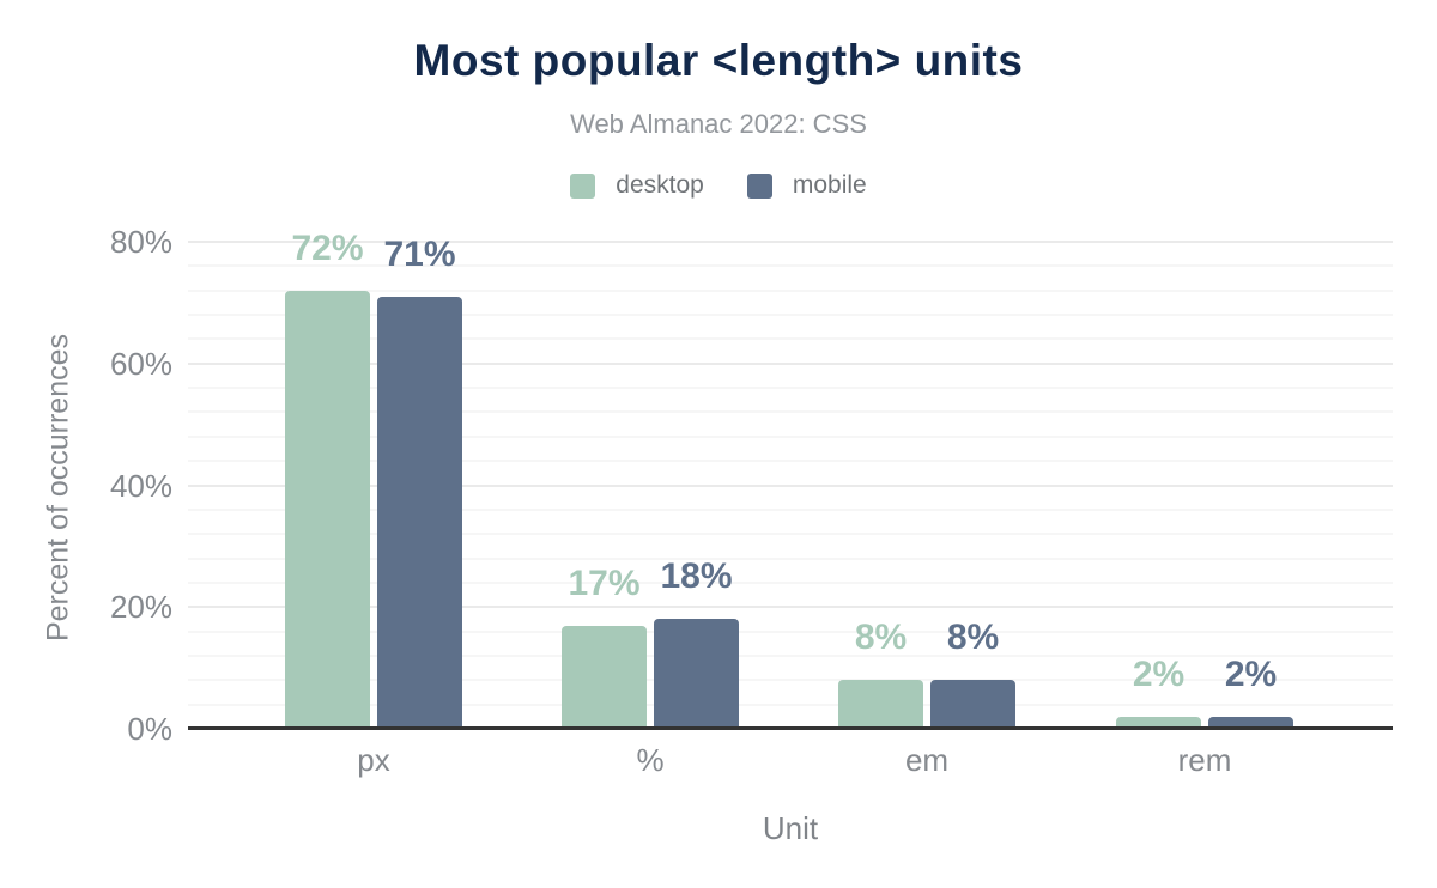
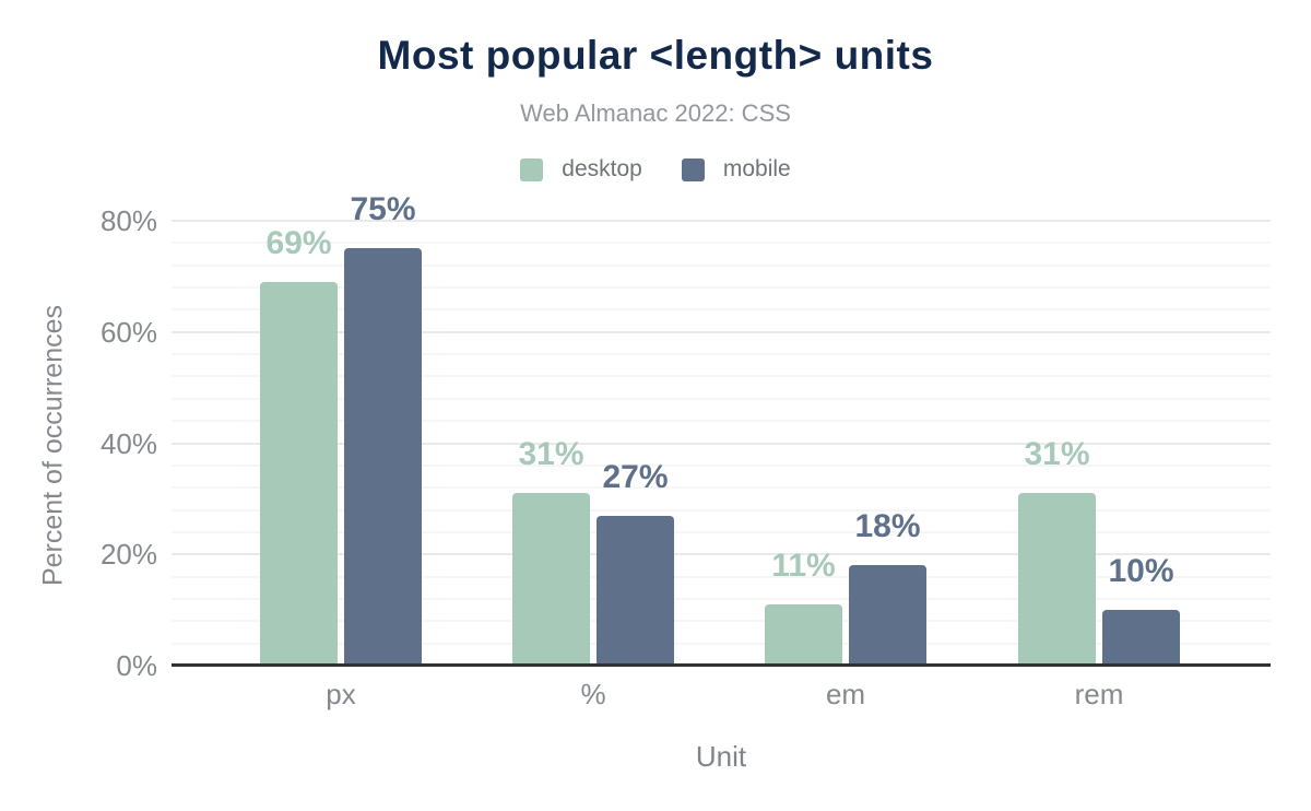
desktop/px: 72% -> 69%
mobile/px: 71% -> 75%
desktop/%: 17% -> 31%
mobile/%: 18% -> 27%
desktop/em: 8% -> 11%
mobile/em: 8% -> 18%
desktop/rem: 2% -> 31%
mobile/rem: 2% -> 10%
